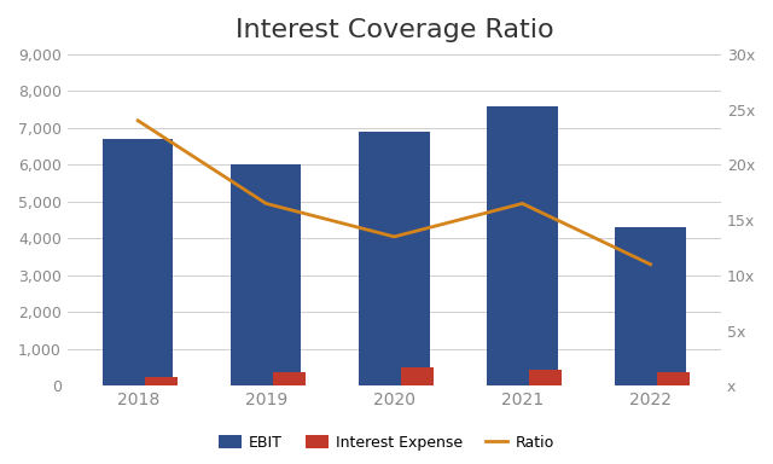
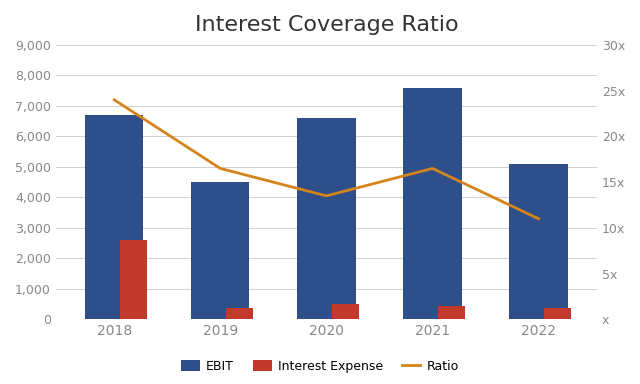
Interest Expense/2018: 250 -> 2,600
EBIT/2019: 6,000 -> 4,500
EBIT/2020: 6,900 -> 6,600
EBIT/2022: 4,300 -> 5,100
